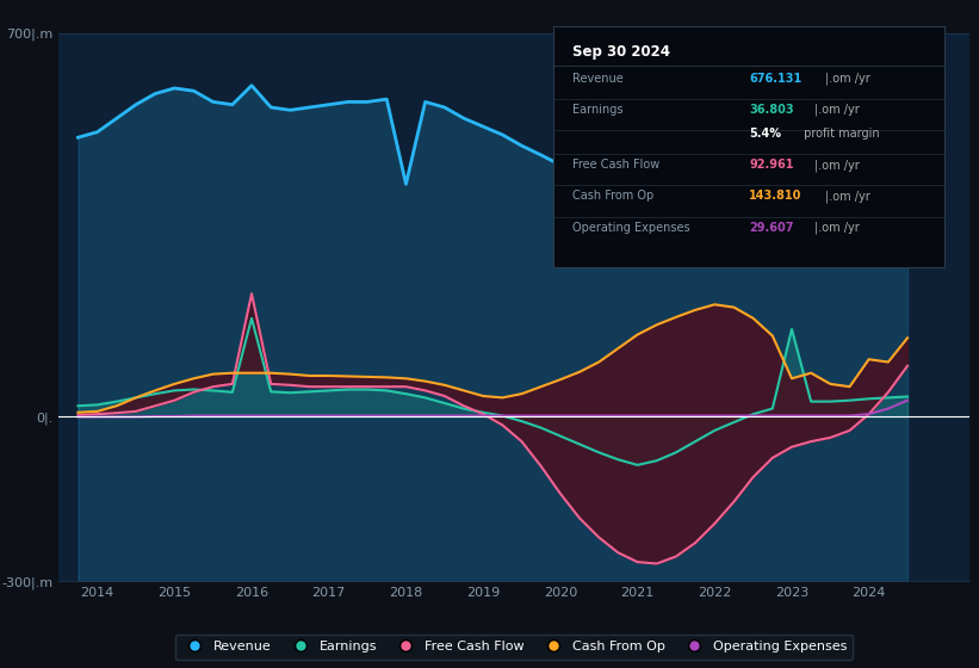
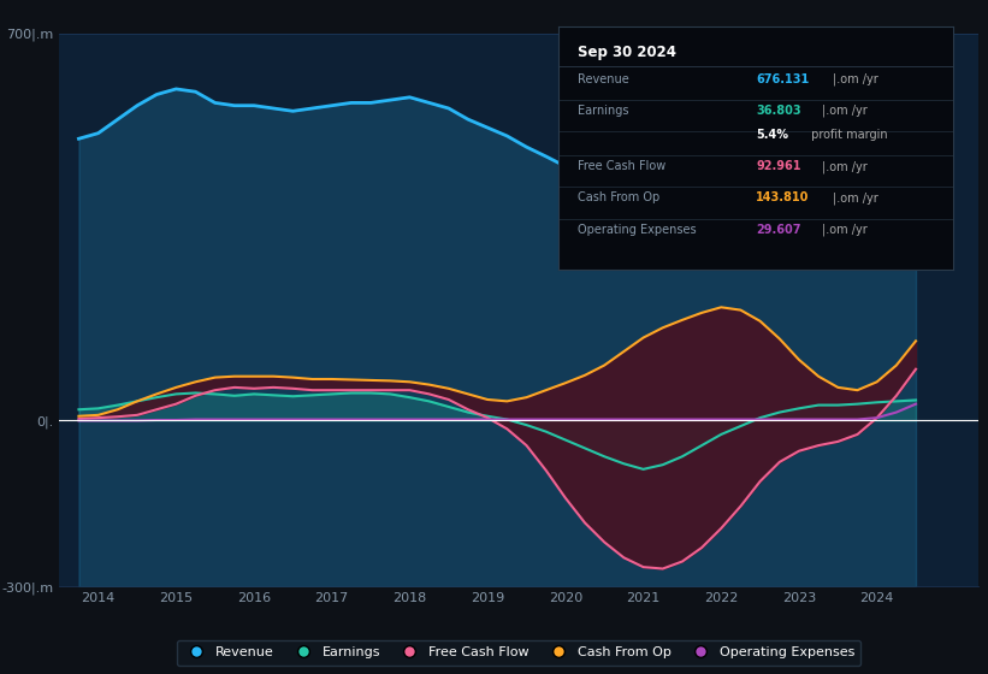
Revenue/2016: 605|.m -> 570|.m
Earnings/2016: 180|.m -> 48|.m
Free Cash Flow/2016: 225|.m -> 58|.m
Revenue/2018: 425|.m -> 585|.m
Earnings/2023: 160|.m -> 22|.m
Cash From Op/2023: 70|.m -> 110|.m
Cash From Op/2024: 105|.m -> 70|.m
